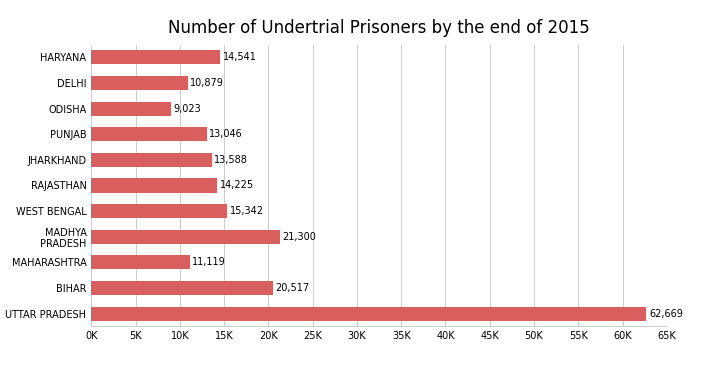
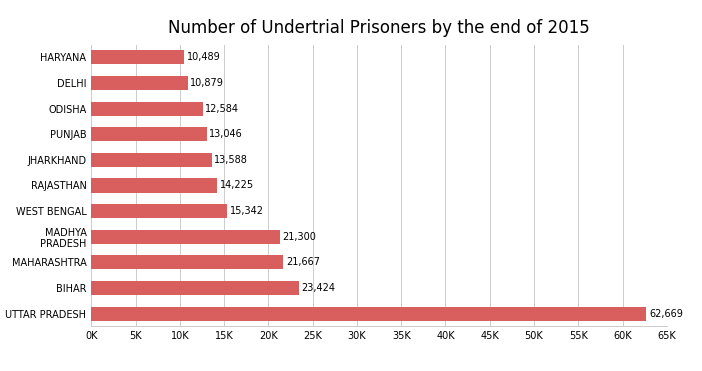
HARYANA: 14,541 -> 10,489
ODISHA: 9,023 -> 12,584
MAHARASHTRA: 11,119 -> 21,667
BIHAR: 20,517 -> 23,424
